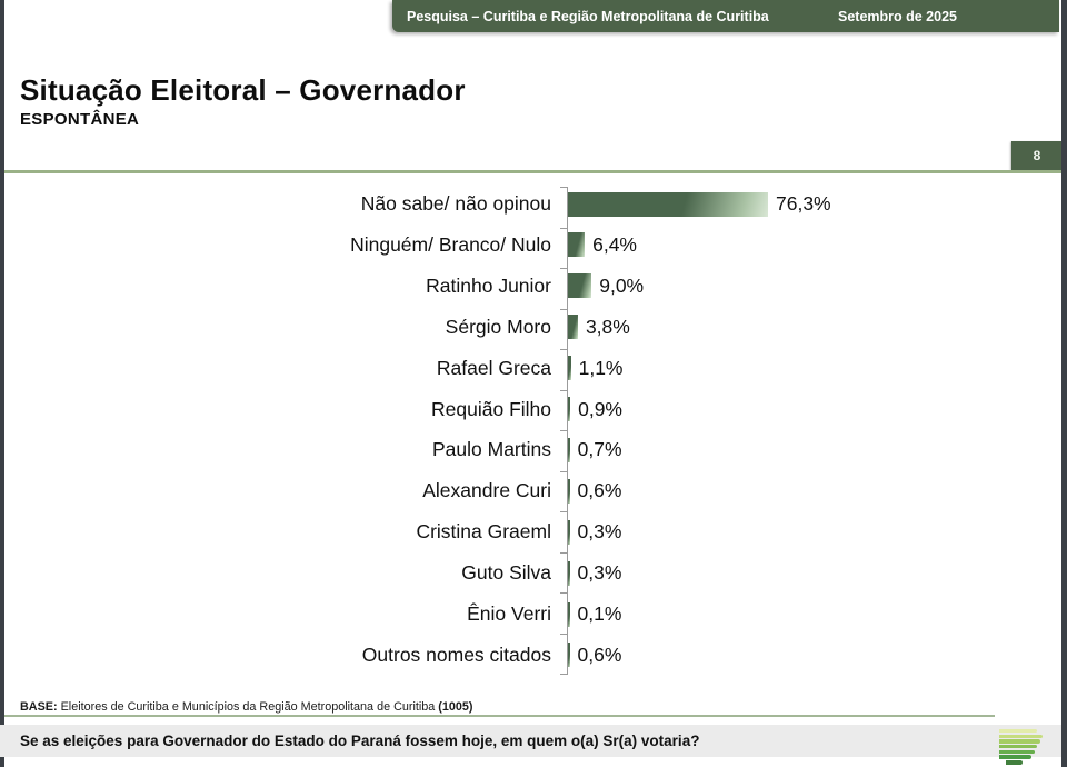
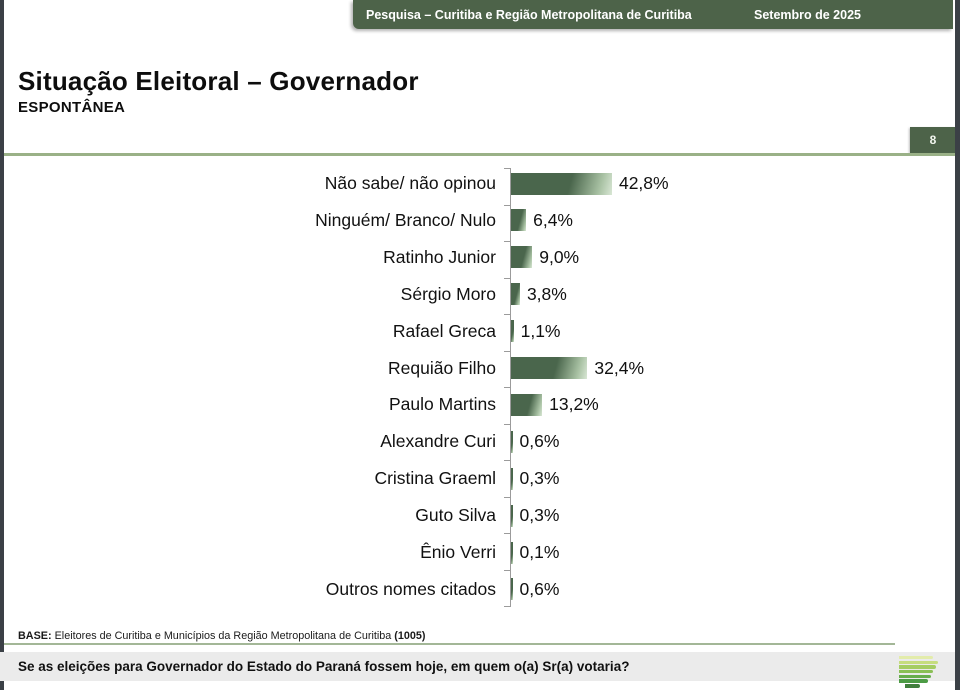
Não sabe/ não opinou: 76,3% -> 42,8%
Requião Filho: 0,9% -> 32,4%
Paulo Martins: 0,7% -> 13,2%
